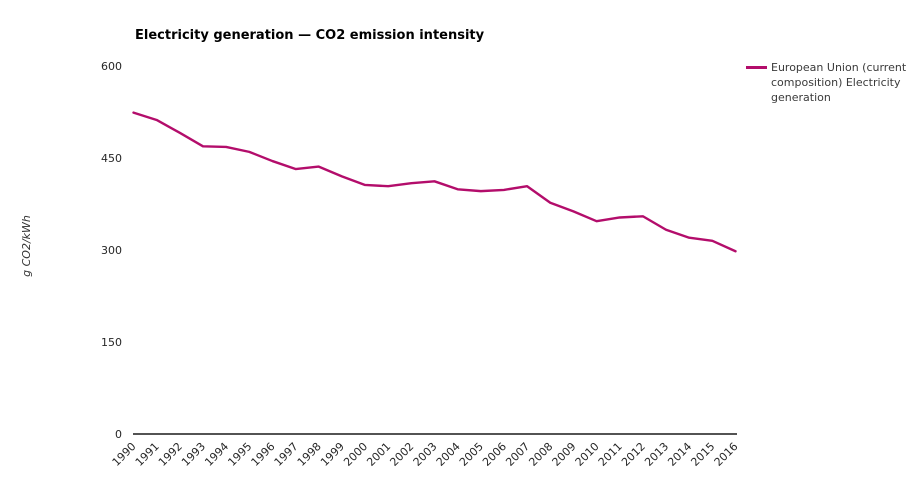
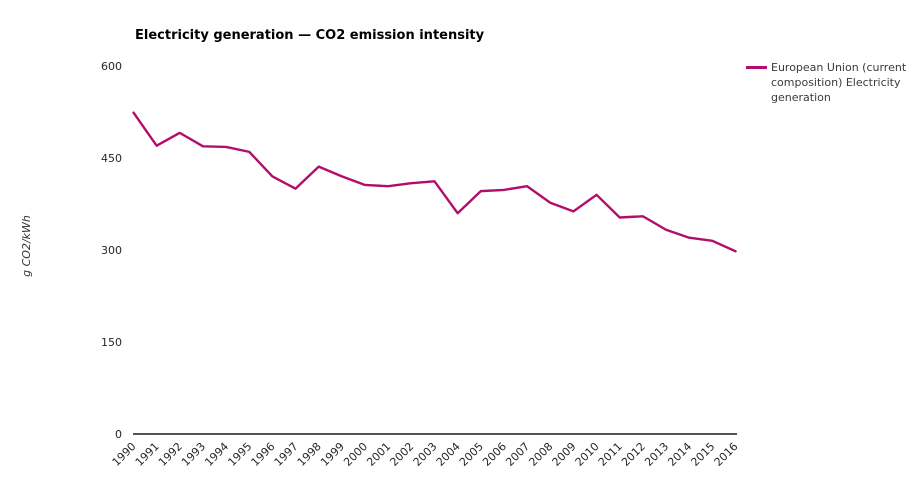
1991: 510 -> 470
1996: 440 -> 420
1997: 430 -> 400
2004: 400 -> 360
2010: 350 -> 390
